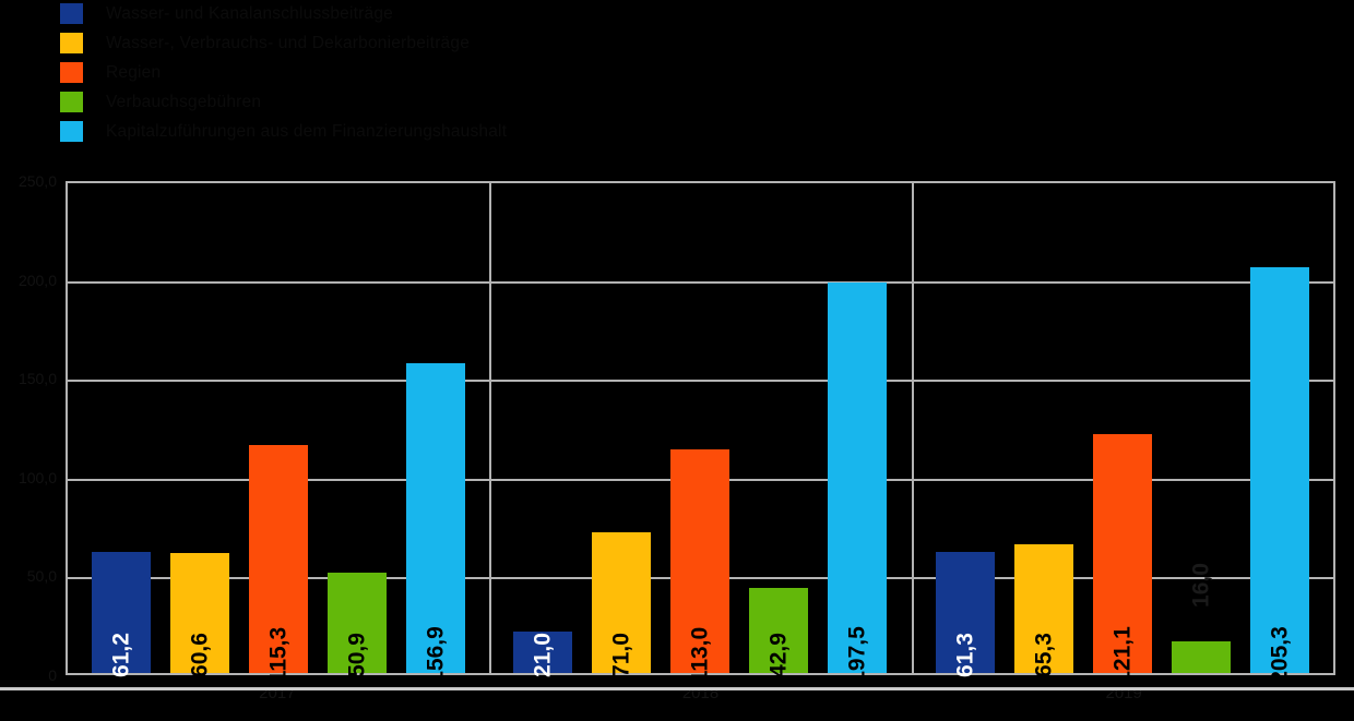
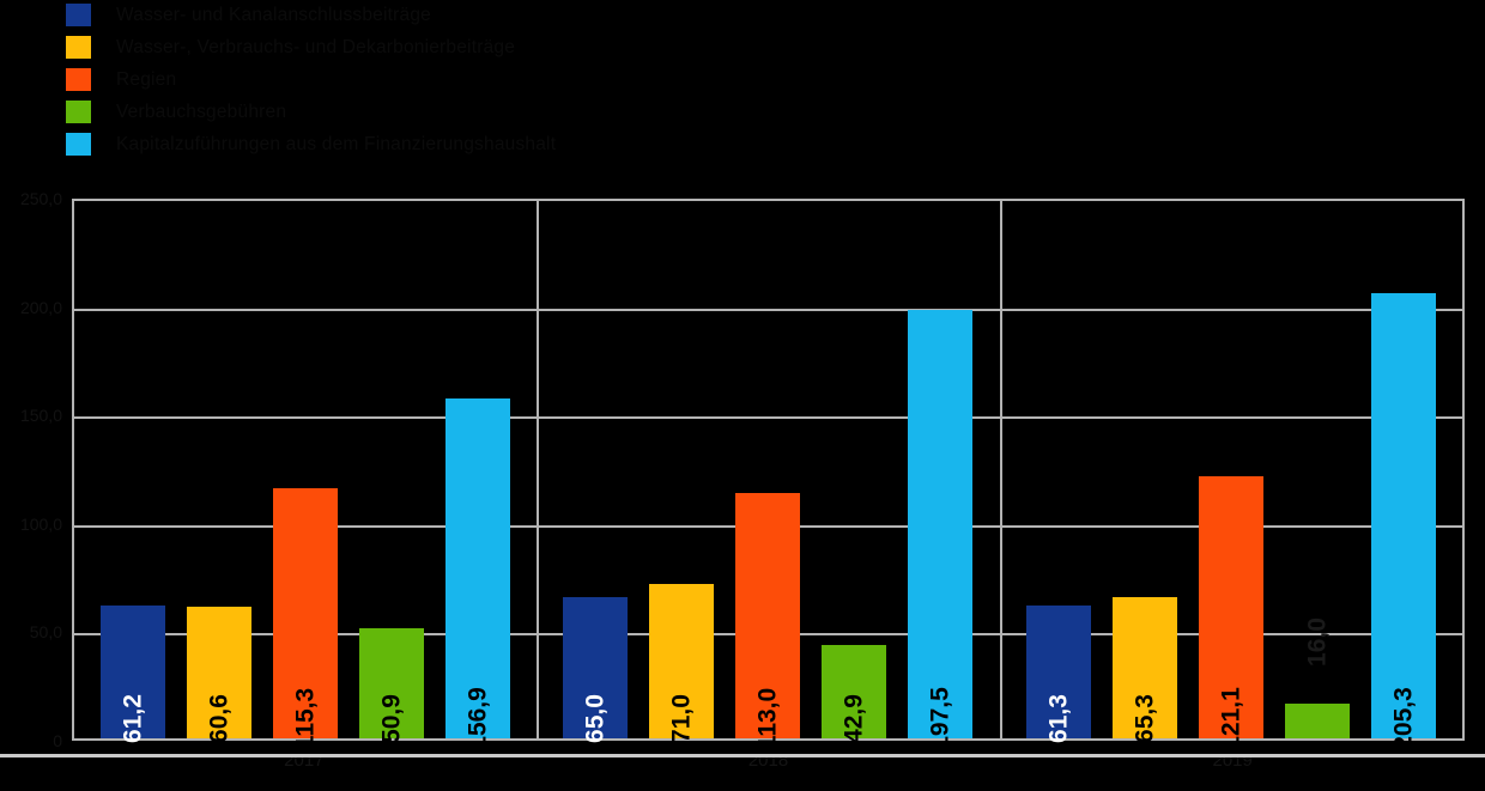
Wasser- und Kanalanschlussbeiträge/2018: 21,0 -> 65,0
